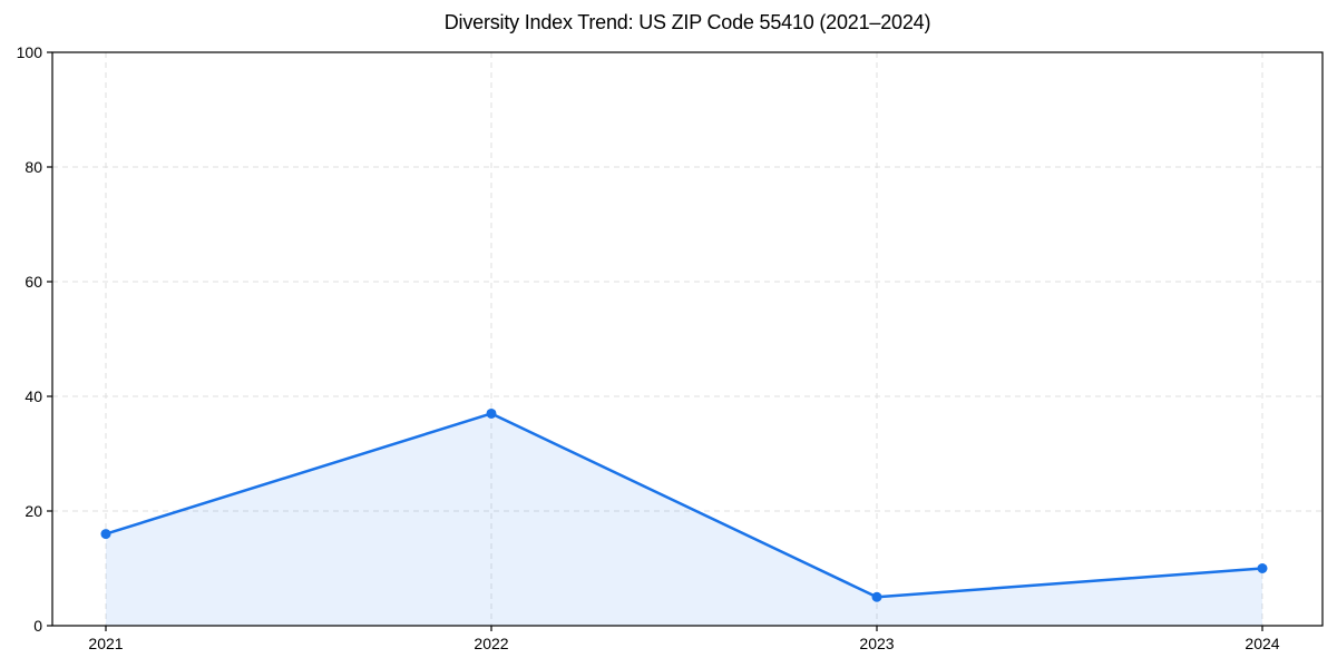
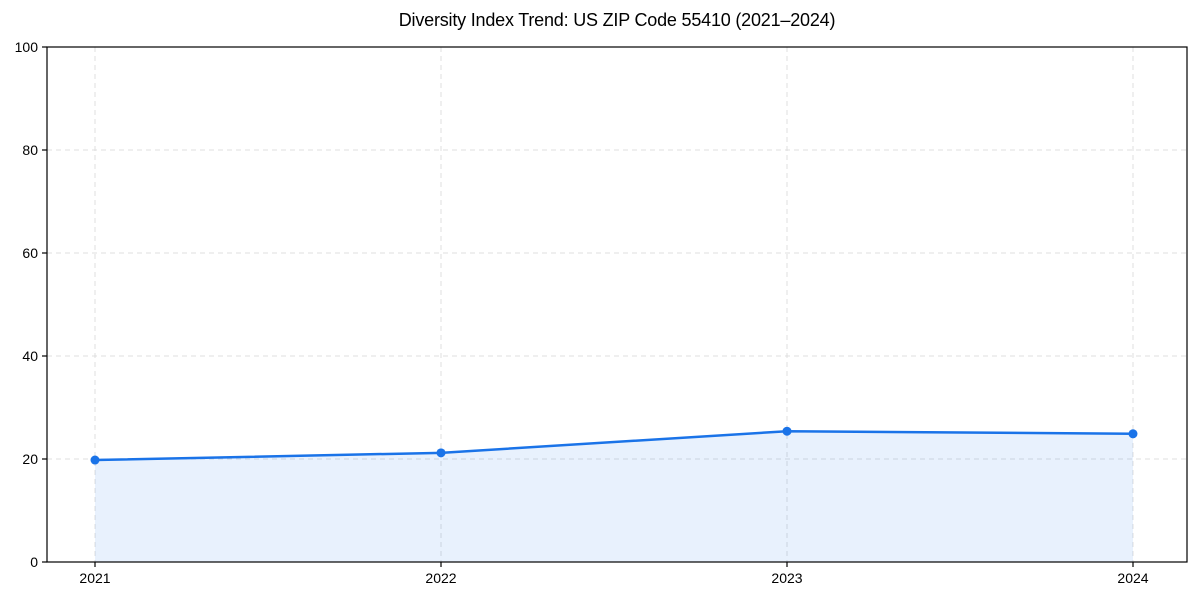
2021: 16 -> 20
2022: 37 -> 21
2023: 5 -> 25
2024: 10 -> 25
